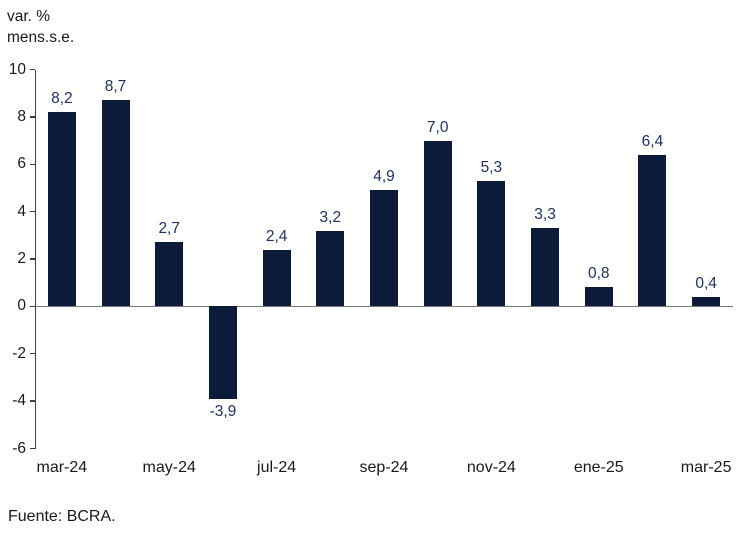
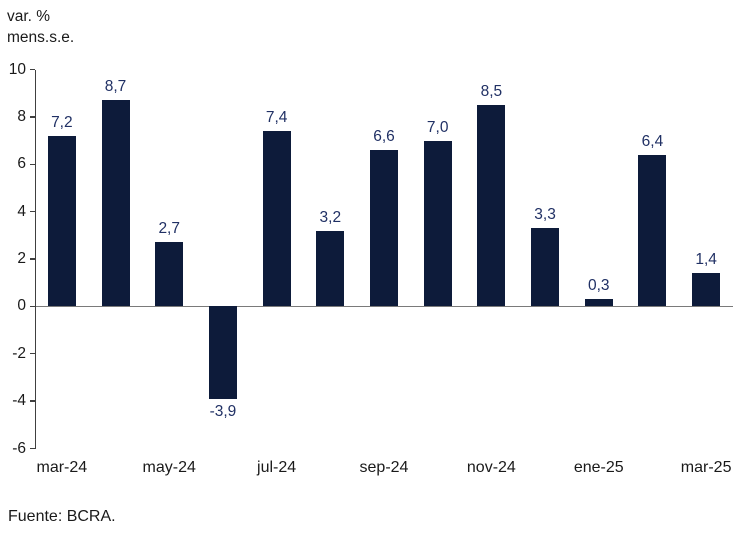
mar-24: 8,2 -> 7,2
jul-24: 2,4 -> 7,4
sep-24: 4,9 -> 6,6
nov-24: 5,3 -> 8,5
ene-25: 0,8 -> 0,3
mar-25: 0,4 -> 1,4
